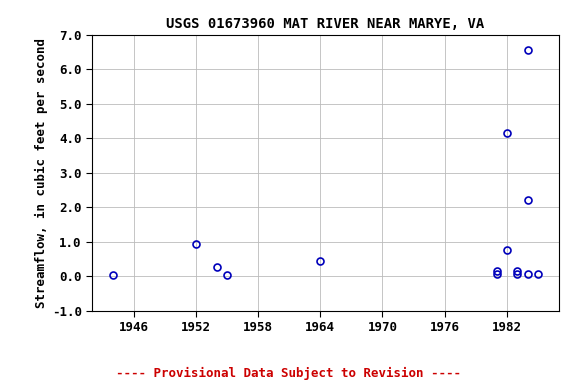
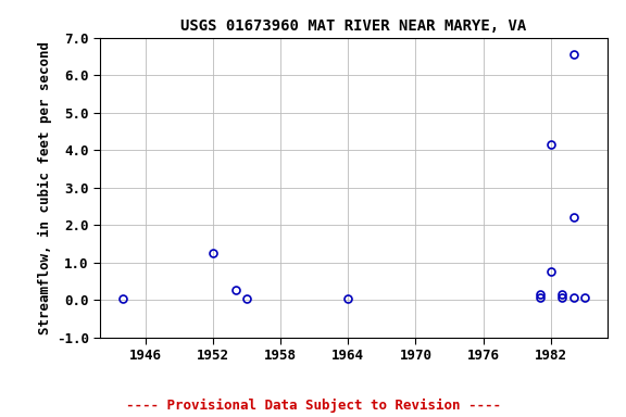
1952: 0.95 -> 1.25
1964: 0.45 -> 0.05
